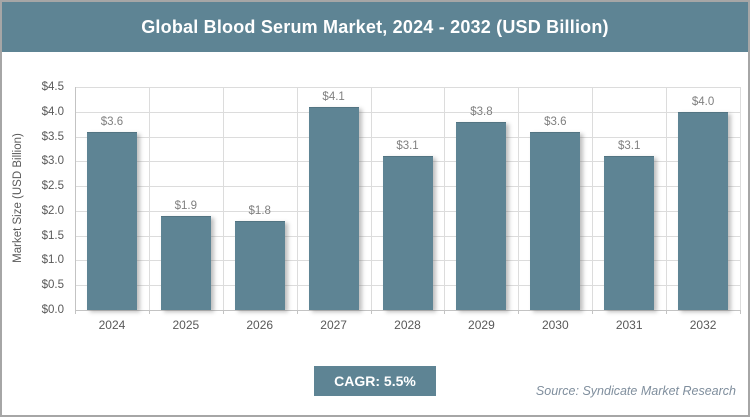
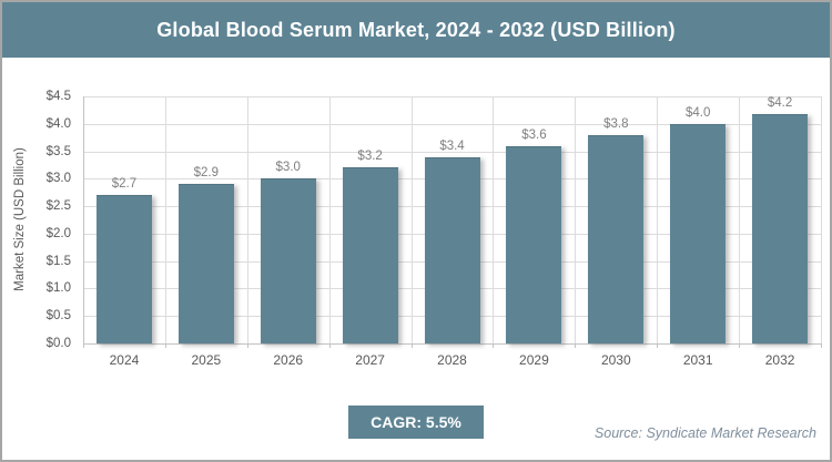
2024: $3.6 -> $2.7
2025: $1.9 -> $2.9
2026: $1.8 -> $3.0
2027: $4.1 -> $3.2
2028: $3.1 -> $3.4
2029: $3.8 -> $3.6
2030: $3.6 -> $3.8
2031: $3.1 -> $4.0
2032: $4.0 -> $4.2
